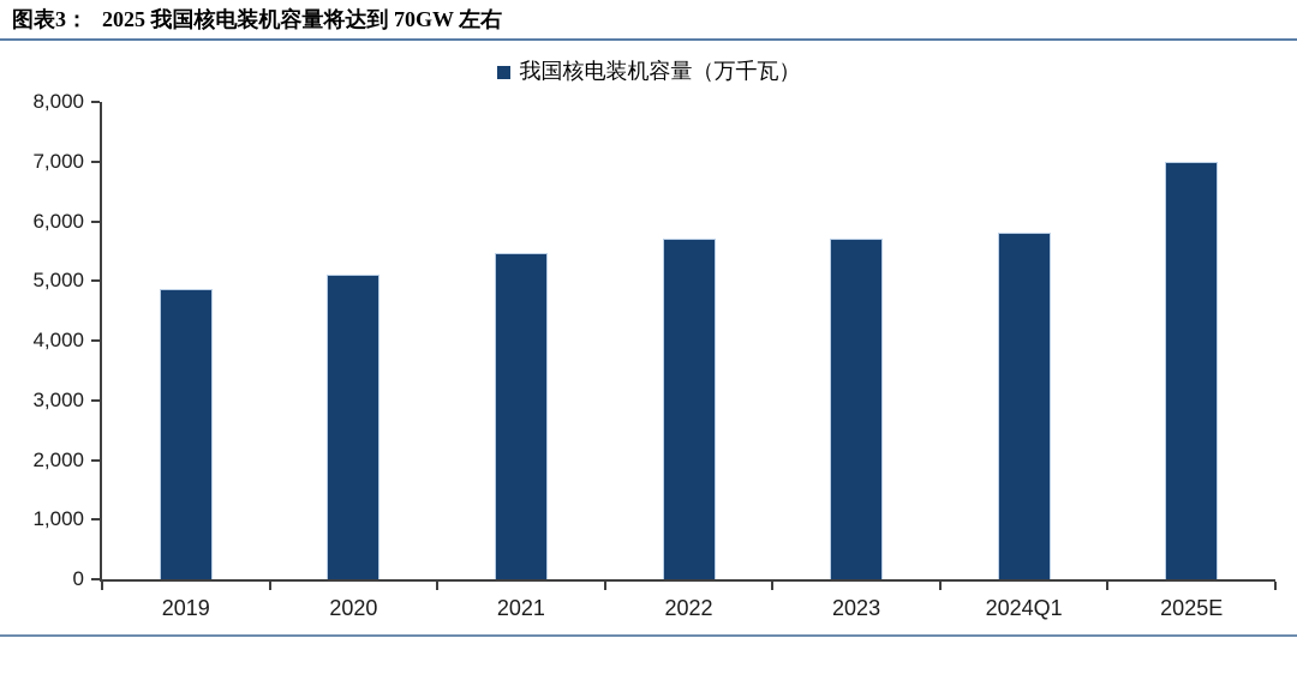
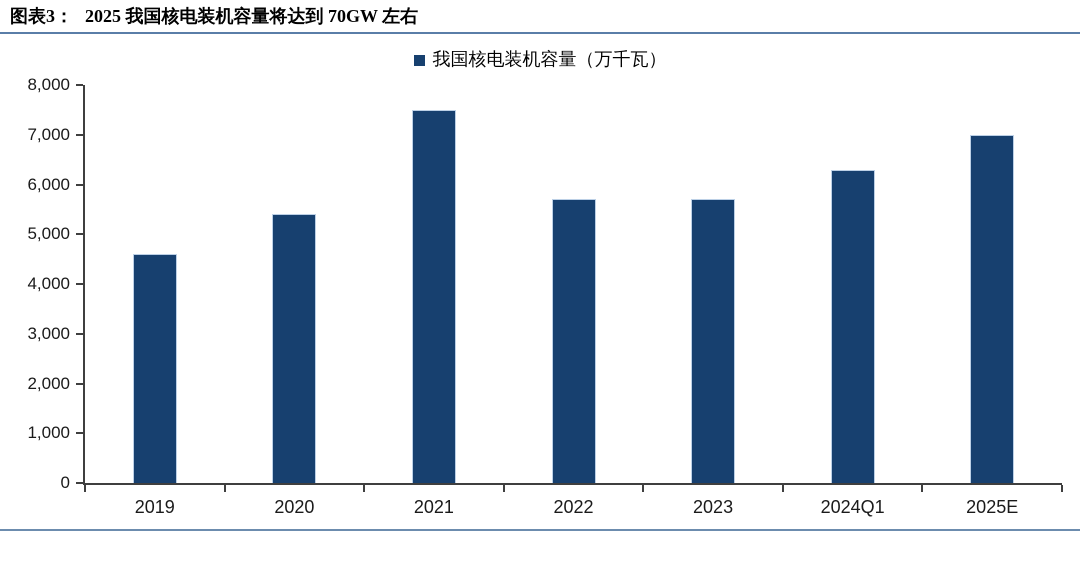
2019: 4900 -> 4600
2020: 5100 -> 5400
2021: 5500 -> 7500
2024Q1: 5800 -> 6300
